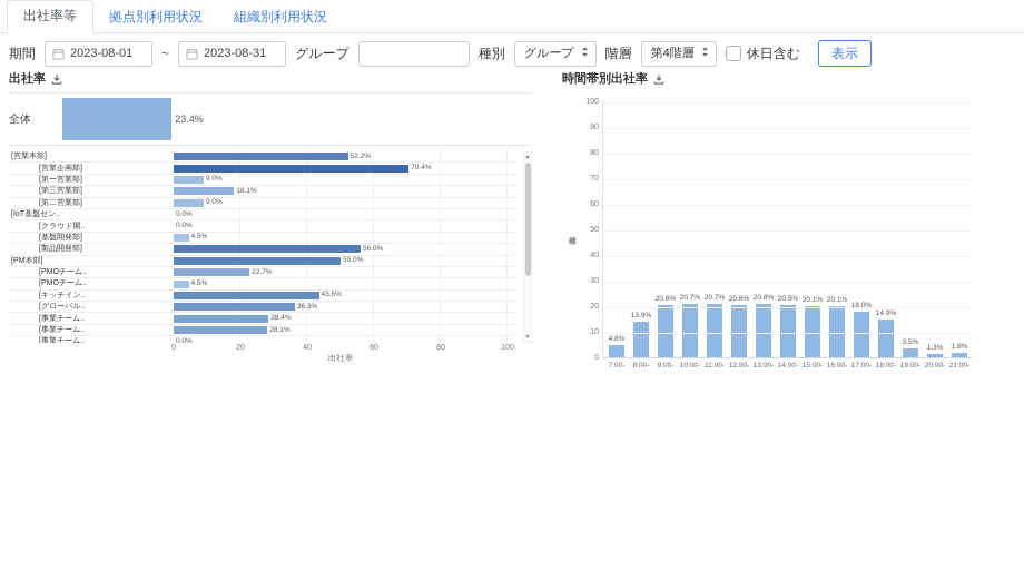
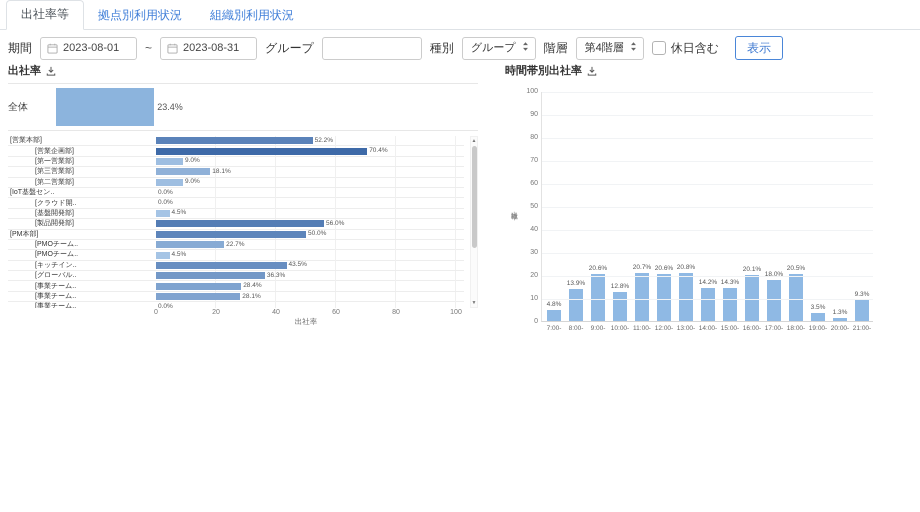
時間帯別出社率/10:00-: 20.7% -> 12.8%
時間帯別出社率/14:00-: 20.5% -> 14.2%
時間帯別出社率/15:00-: 20.1% -> 14.3%
時間帯別出社率/18:00-: 14.9% -> 20.5%
時間帯別出社率/21:00-: 1.8% -> 9.3%
